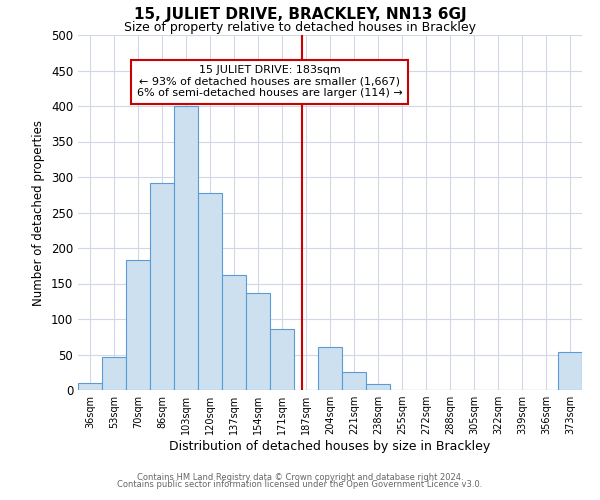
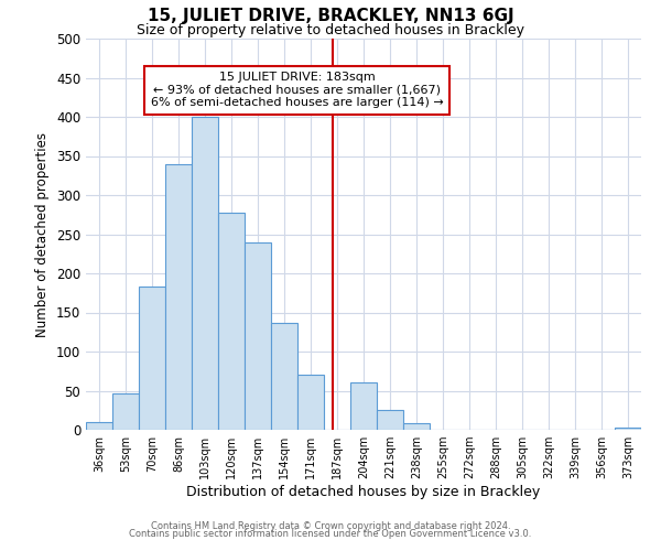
86sqm: 292 -> 340
137sqm: 162 -> 240
171sqm: 86 -> 70
373sqm: 54 -> 3
